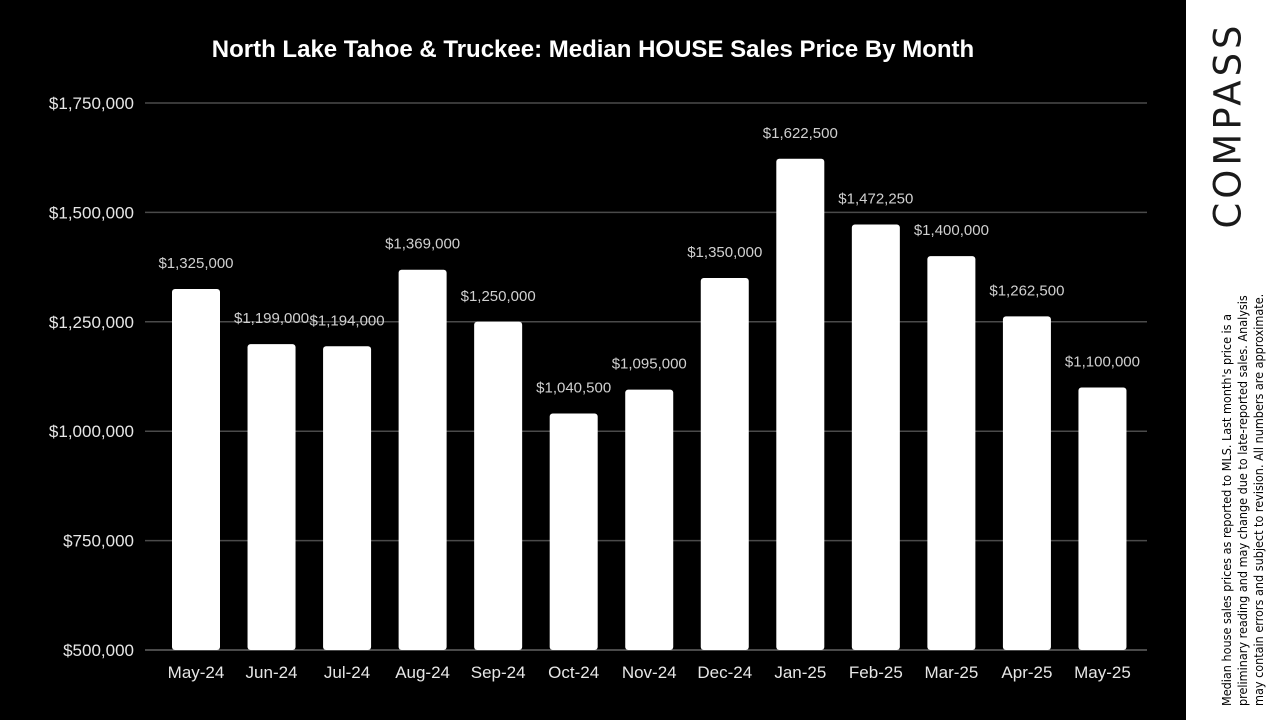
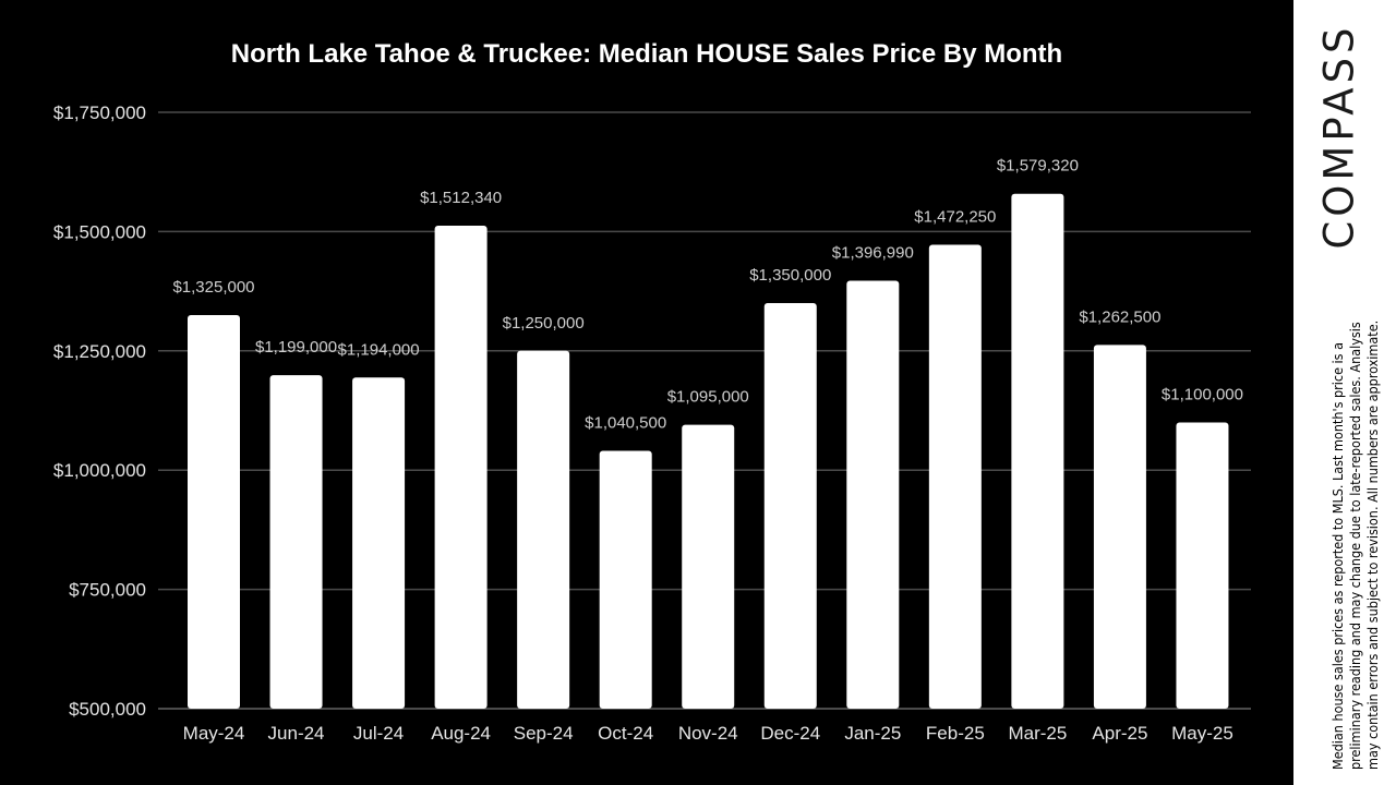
Aug-24: $1,369,000 -> $1,512,340
Jan-25: $1,622,500 -> $1,396,990
Mar-25: $1,400,000 -> $1,579,320
